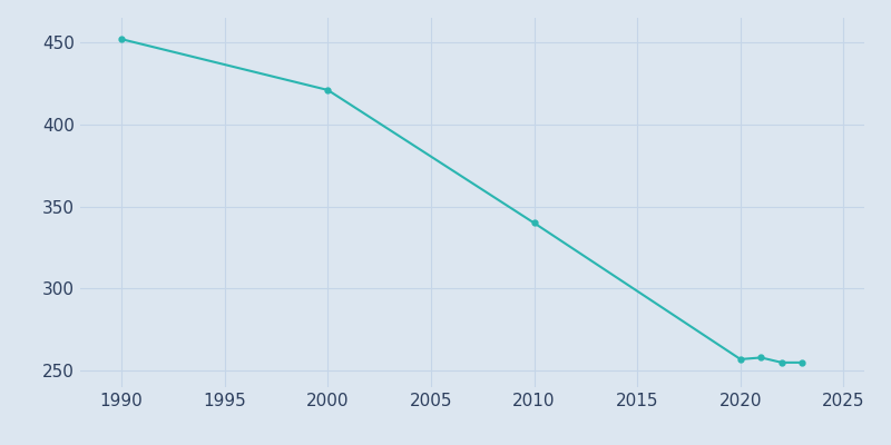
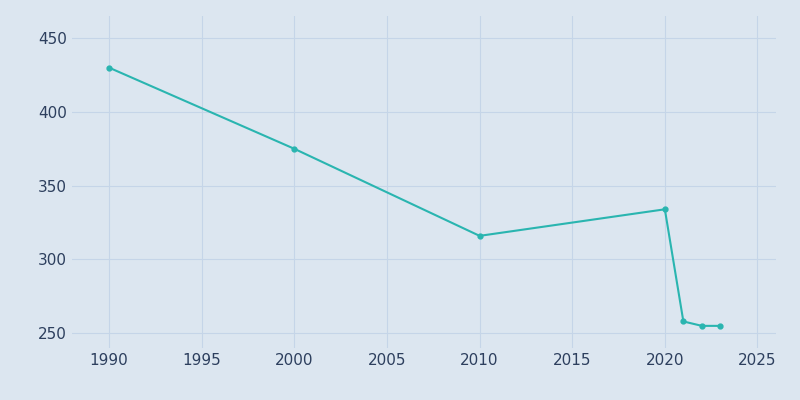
1990: 452 -> 430
2000: 421 -> 375
2010: 340 -> 316
2020: 257 -> 334
